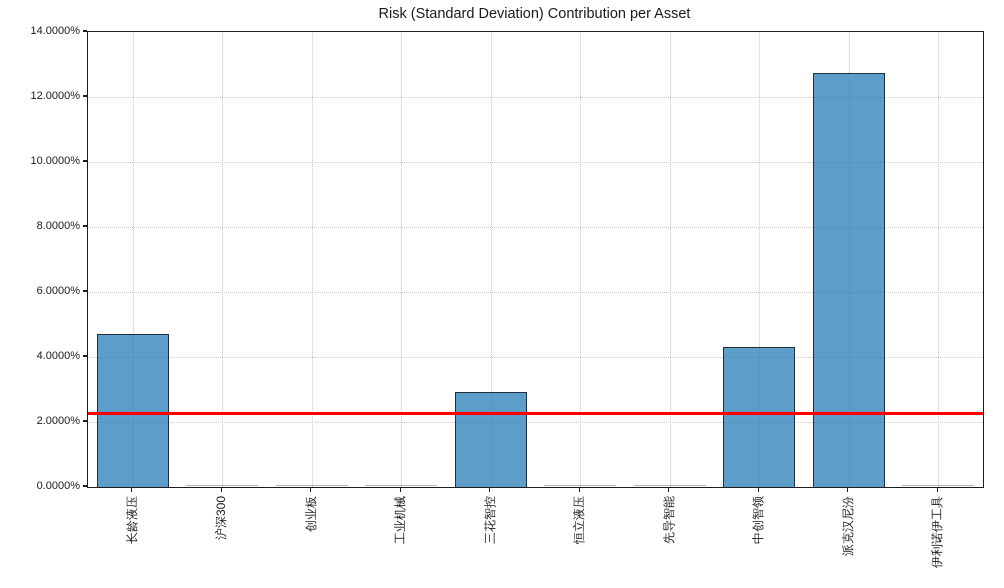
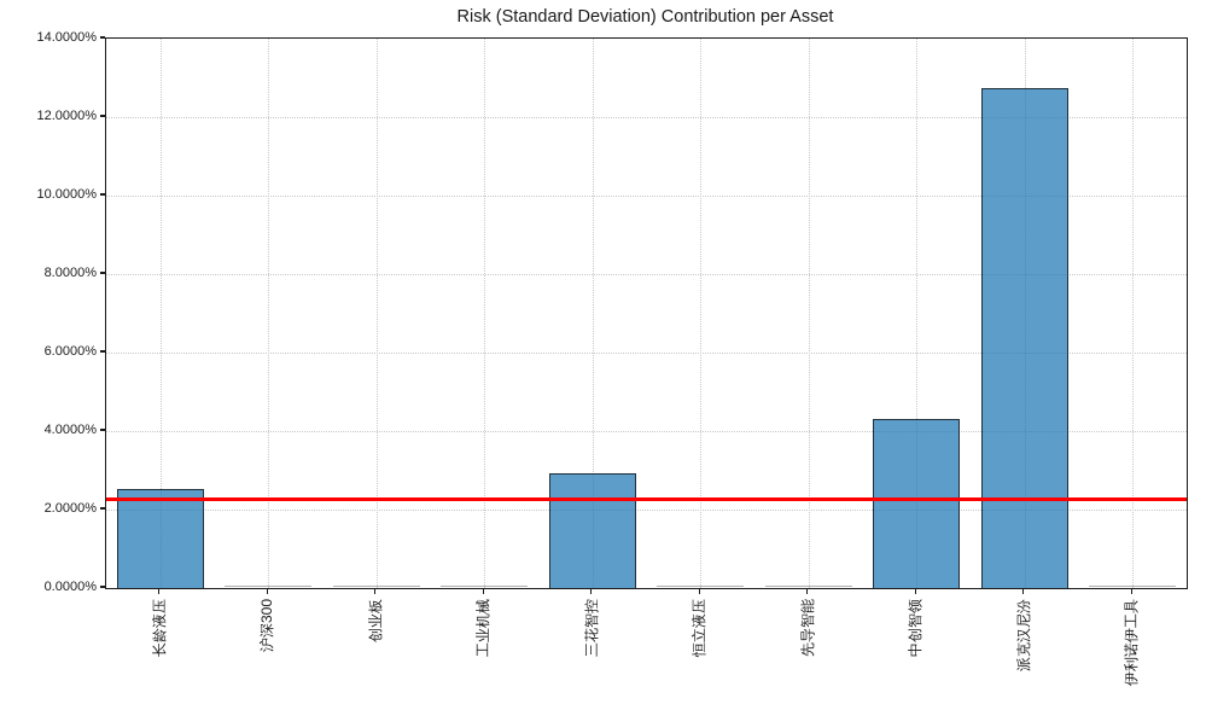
长龄液压: 4.7% -> 2.5%
